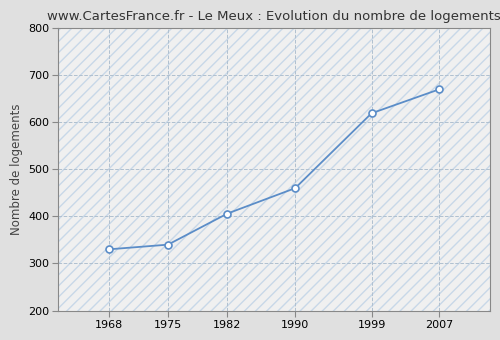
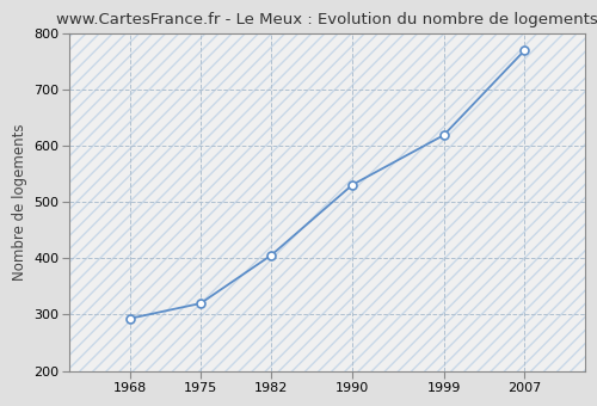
1968: 330 -> 293
1975: 340 -> 320
1990: 460 -> 531
2007: 670 -> 770
